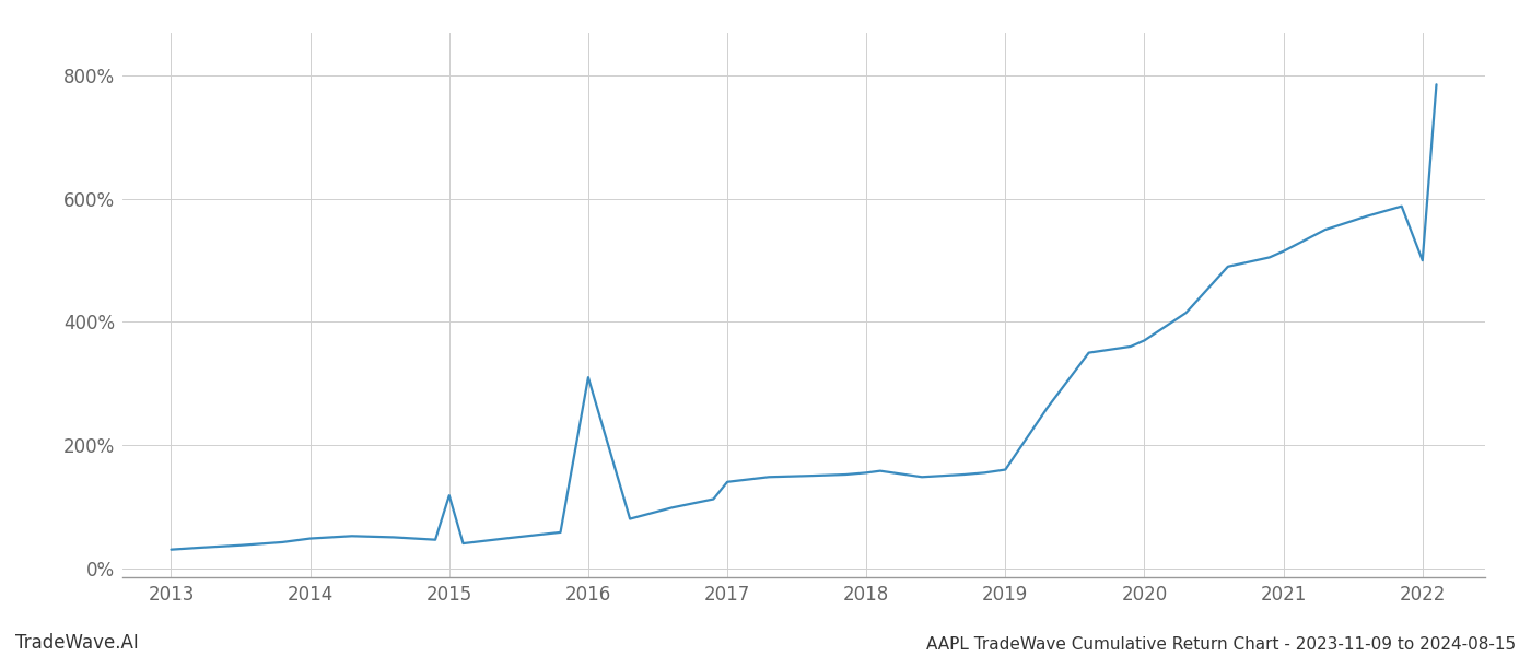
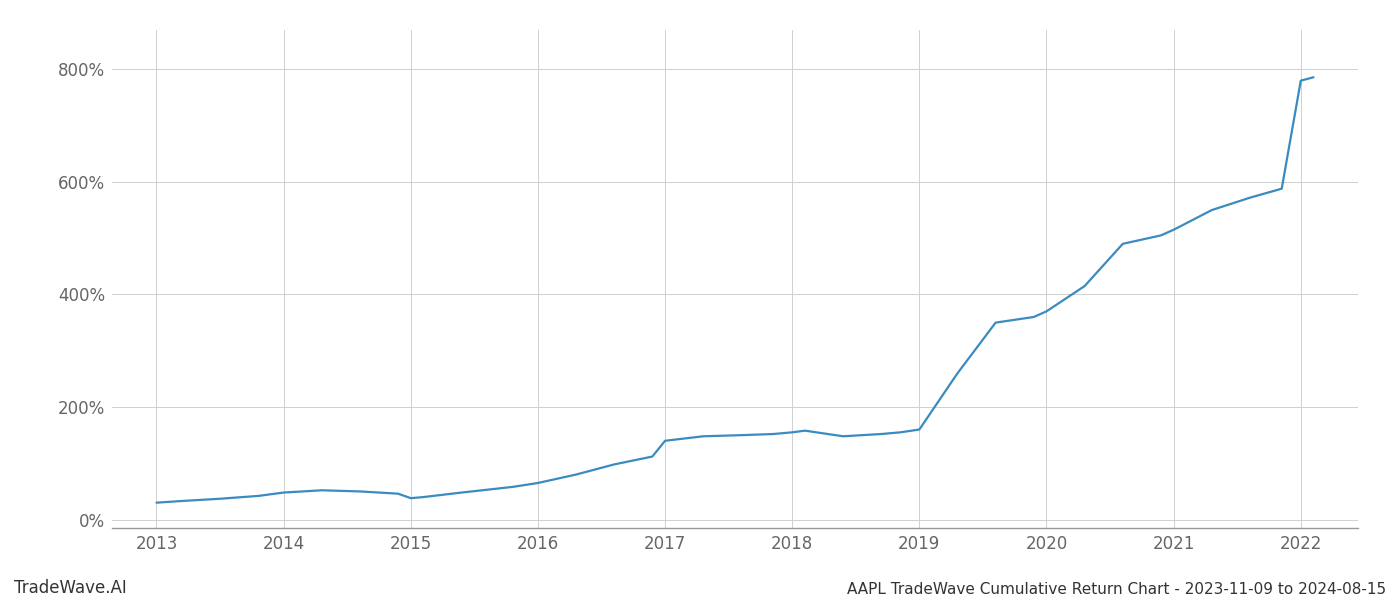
2015: 118% -> 38%
2016: 310% -> 65%
2022: 500% -> 780%
